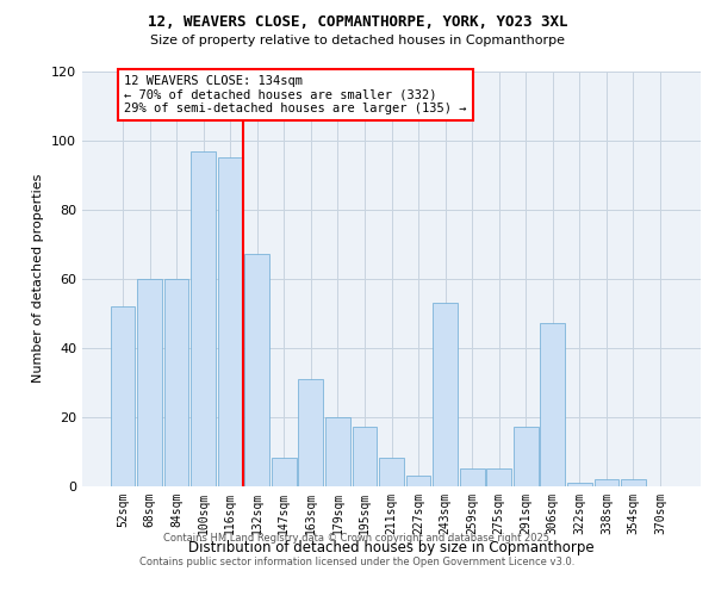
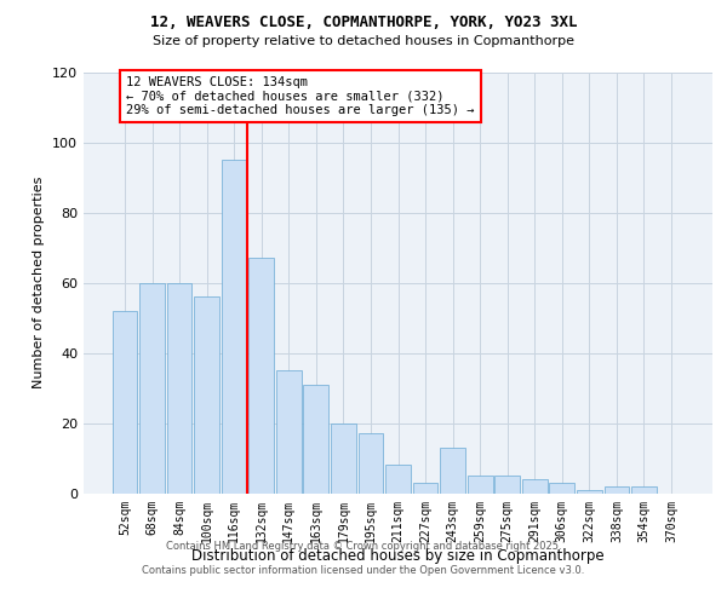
100sqm: 97 -> 56
147sqm: 8 -> 35
243sqm: 53 -> 13
291sqm: 17 -> 4
306sqm: 47 -> 3
